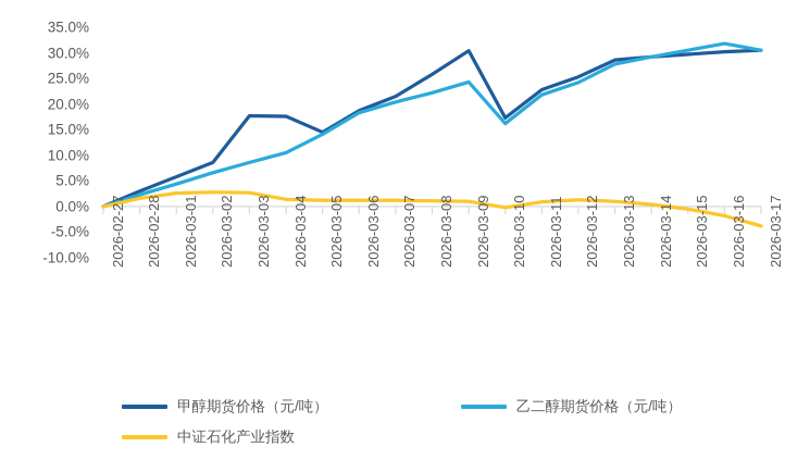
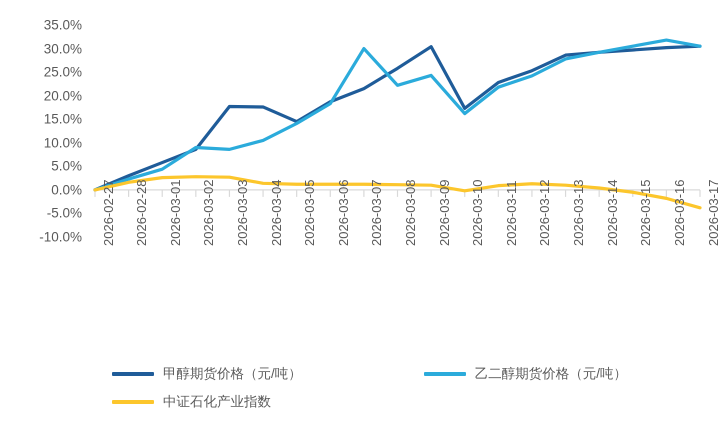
乙二醇期货价格（元/吨）/2026-03-02: 7% -> 9%
乙二醇期货价格（元/吨）/2026-03-07: 20% -> 30%
